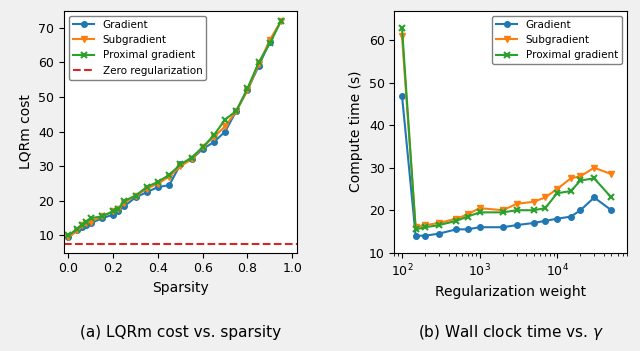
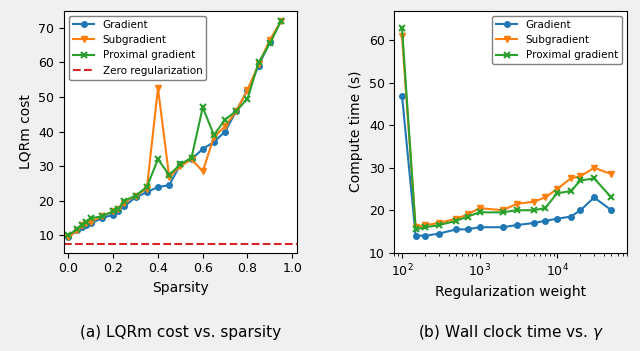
Subgradient/0.4: 25.0 -> 52.5
Proximal gradient/0.4: 25.5 -> 32.0
Subgradient/0.6: 35.5 -> 28.5
Proximal gradient/0.6: 35.5 -> 47.0
Proximal gradient/0.8: 52.5 -> 49.5
